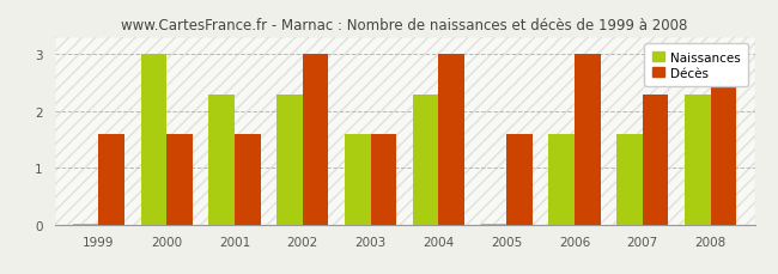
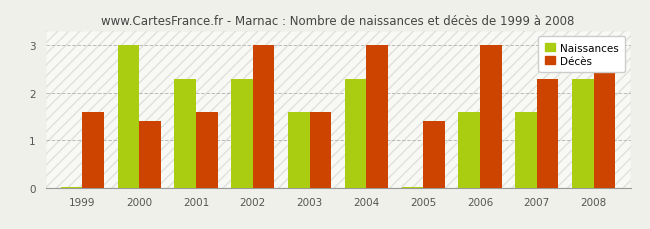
Décès/2000: 1.6 -> 1.4
Décès/2005: 1.6 -> 1.4
